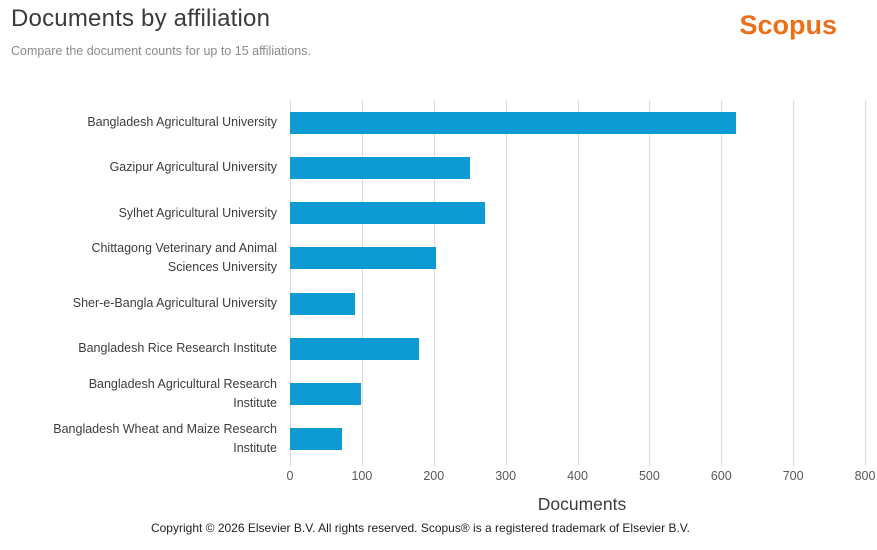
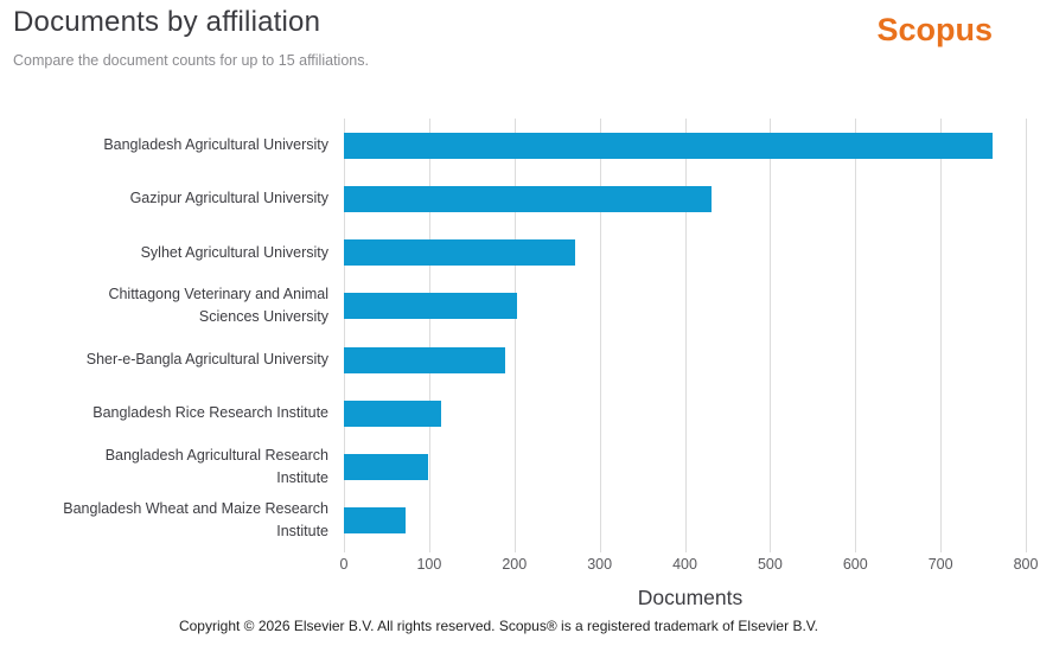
Bangladesh Agricultural University: 620 -> 760
Gazipur Agricultural University: 250 -> 430
Sher-e-Bangla Agricultural University: 90 -> 190
Bangladesh Rice Research Institute: 180 -> 110
